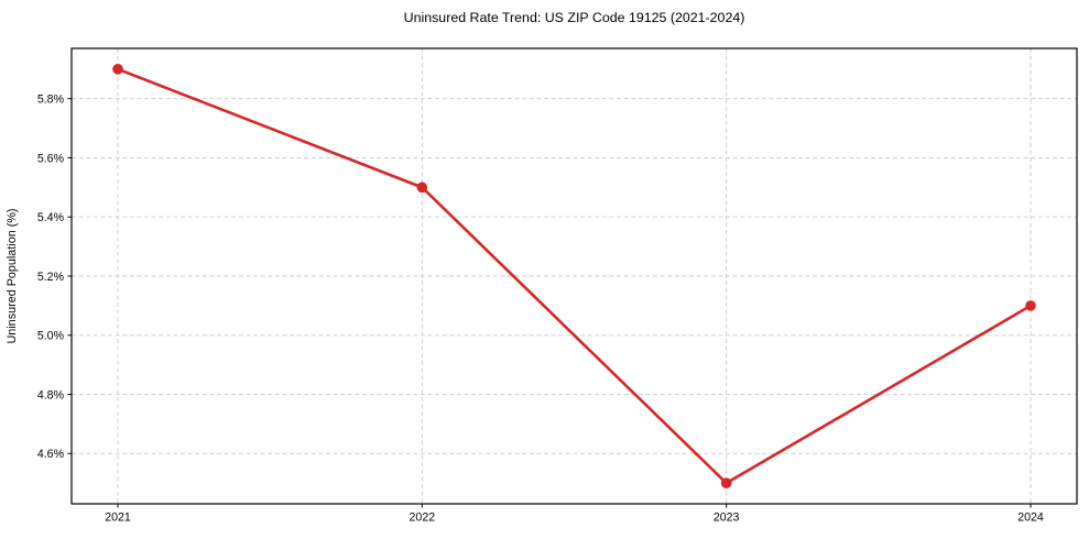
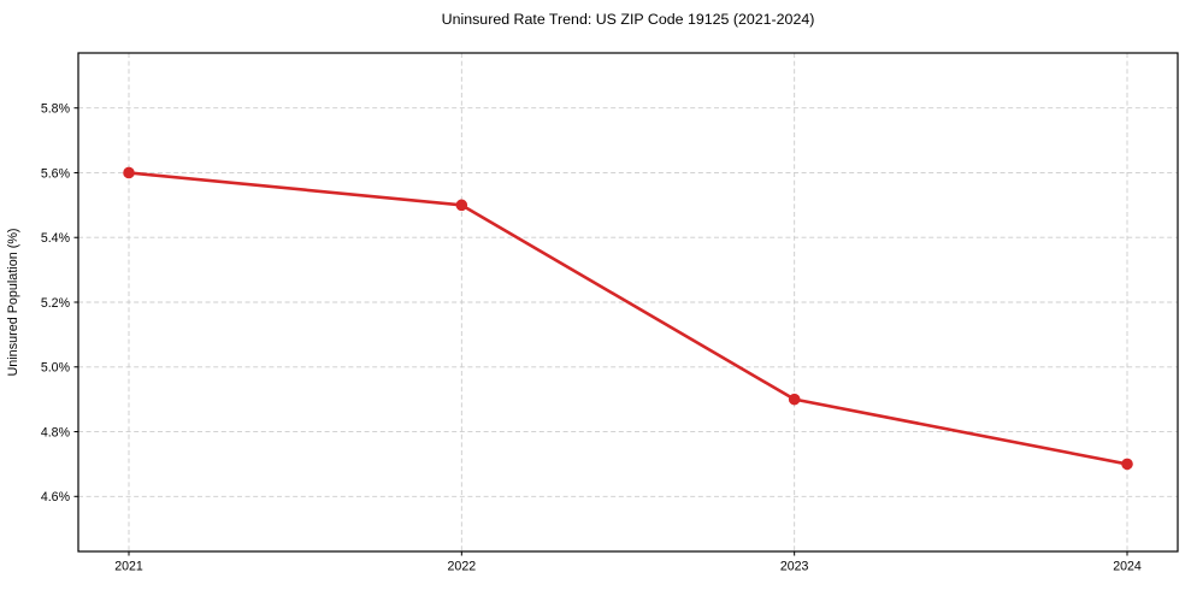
2021: 5.9% -> 5.6%
2023: 4.5% -> 4.9%
2024: 5.1% -> 4.7%
